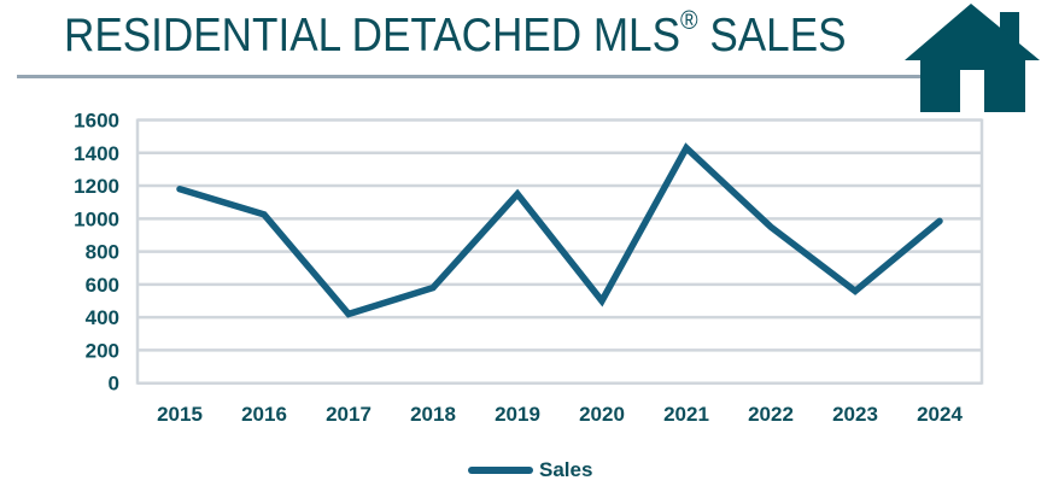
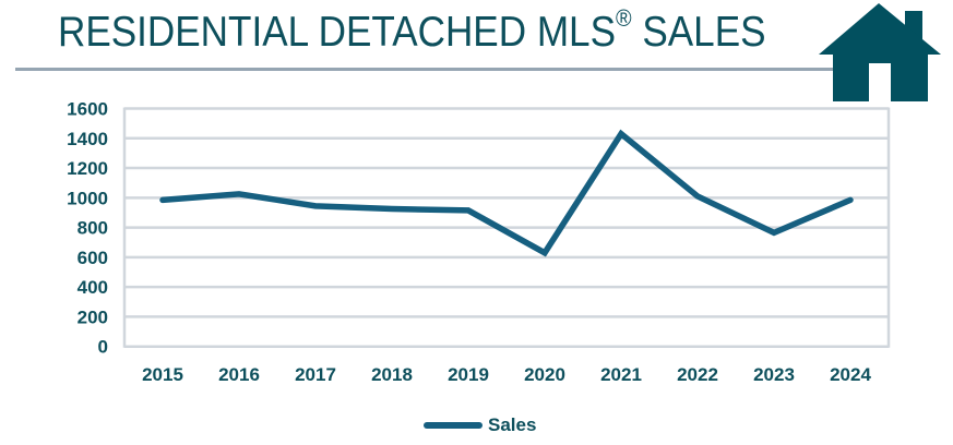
2015: 1180 -> 980
2017: 420 -> 940
2018: 580 -> 920
2019: 1150 -> 920
2020: 500 -> 630
2022: 950 -> 1010
2023: 560 -> 760
